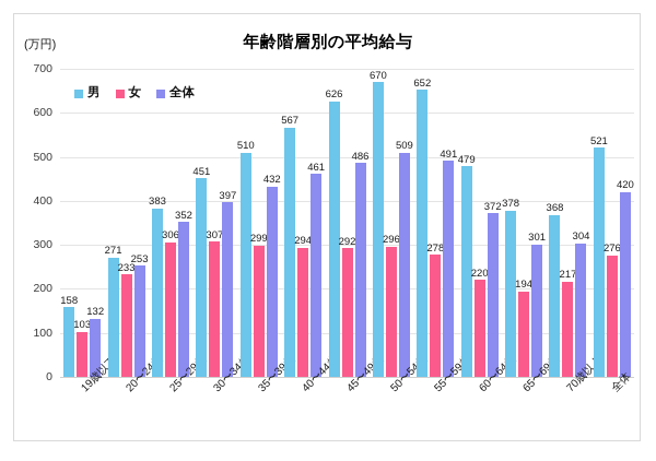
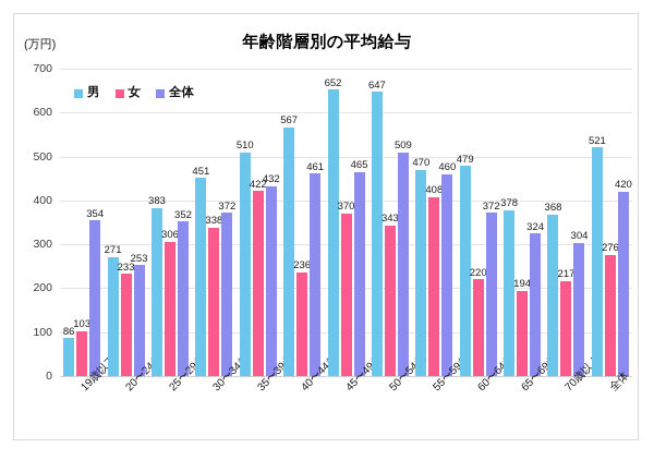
男/19歳以下: 158 -> 86
全体/19歳以下: 132 -> 354
女/30〜34歳: 307 -> 338
全体/30〜34歳: 397 -> 372
女/35〜39歳: 299 -> 422
女/40〜44歳: 294 -> 236
男/45〜49歳: 626 -> 652
女/45〜49歳: 292 -> 370
全体/45〜49歳: 486 -> 465
男/50〜54歳: 670 -> 647
女/50〜54歳: 296 -> 343
男/55〜59歳: 652 -> 470
女/55〜59歳: 278 -> 408
全体/55〜59歳: 491 -> 460
全体/65〜69歳: 301 -> 324
